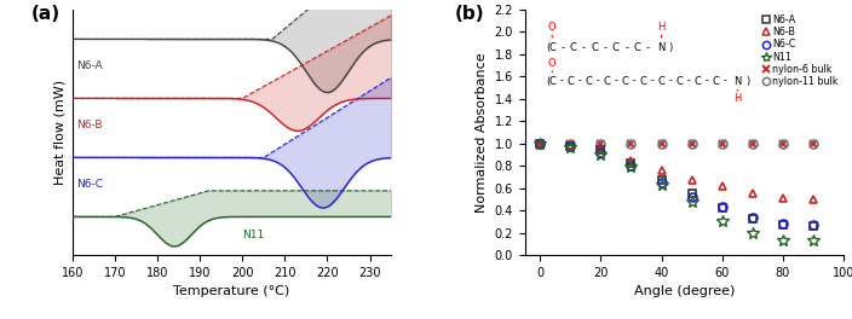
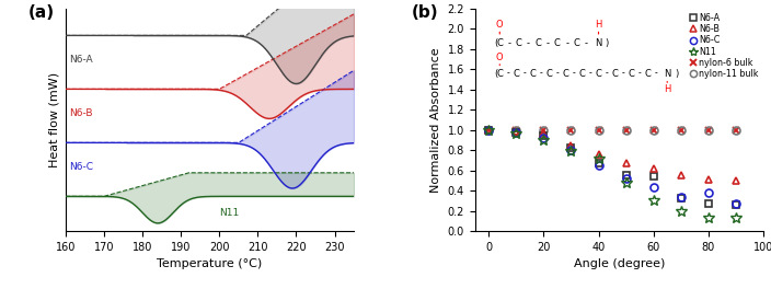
N11/40: 0.63 -> 0.72
N6-A/60: 0.42 -> 0.54
N6-C/80: 0.28 -> 0.38
